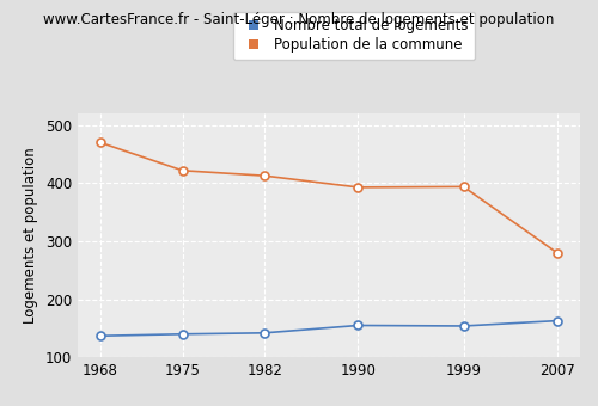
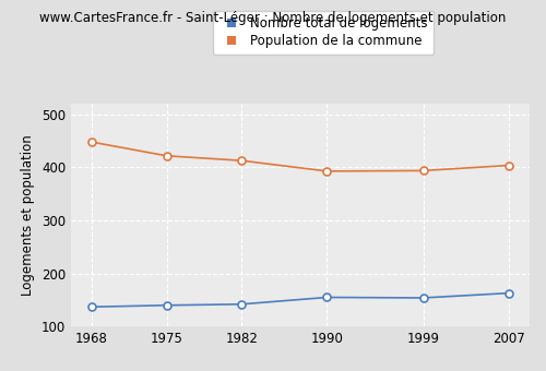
Population de la commune/1968: 470 -> 448
Population de la commune/2007: 280 -> 404
